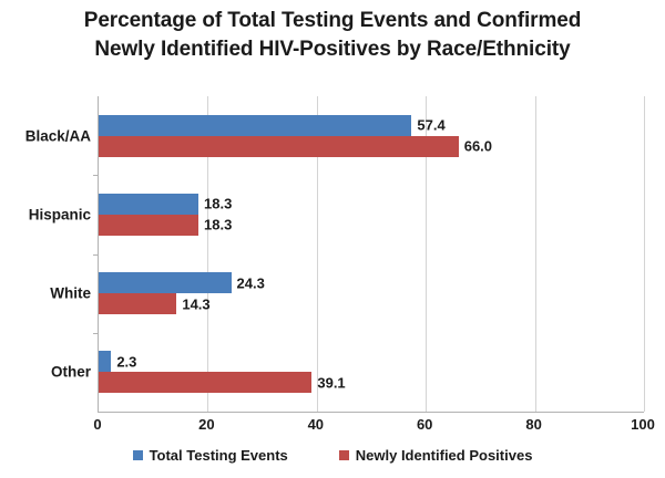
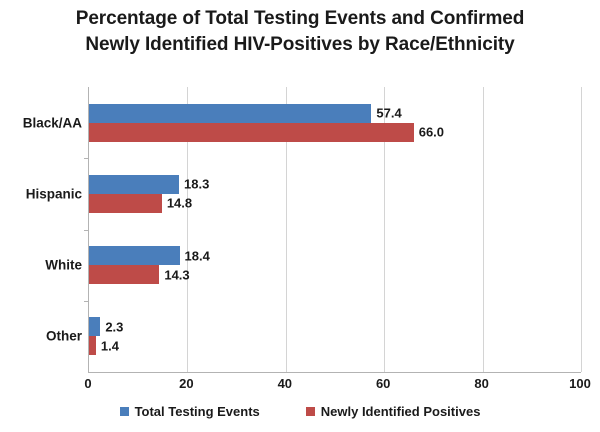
Newly Identified Positives/Hispanic: 18.3 -> 14.8
Total Testing Events/White: 24.3 -> 18.4
Newly Identified Positives/Other: 39.1 -> 1.4
